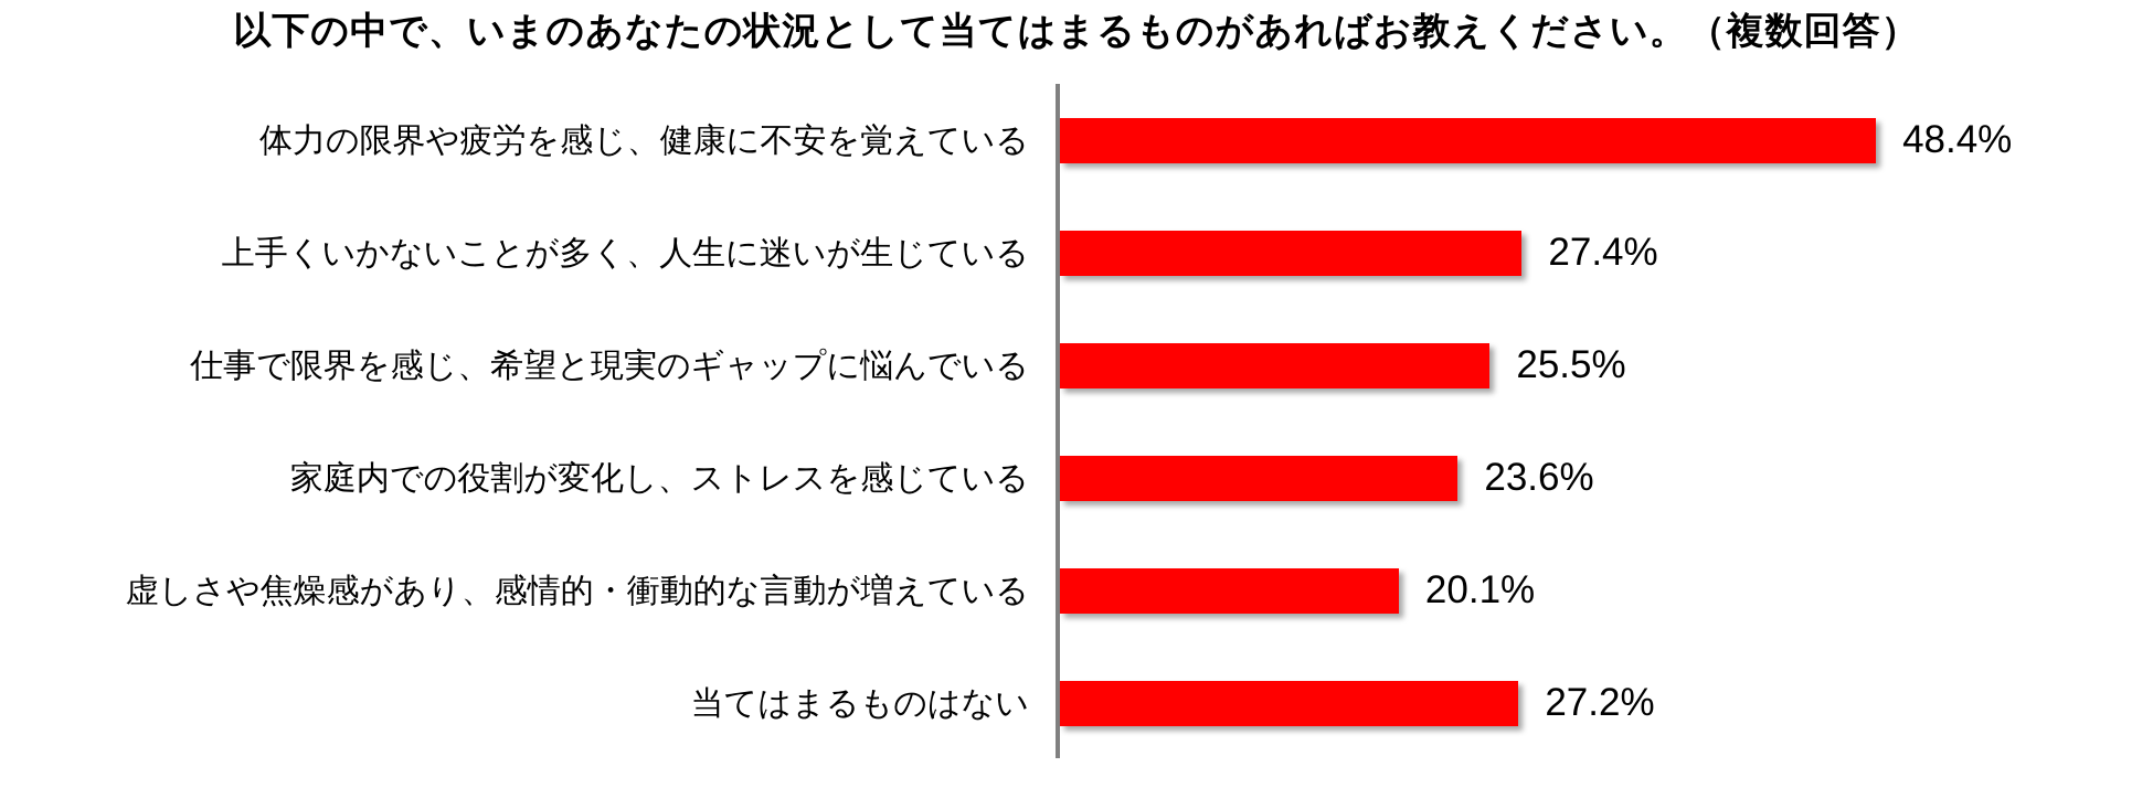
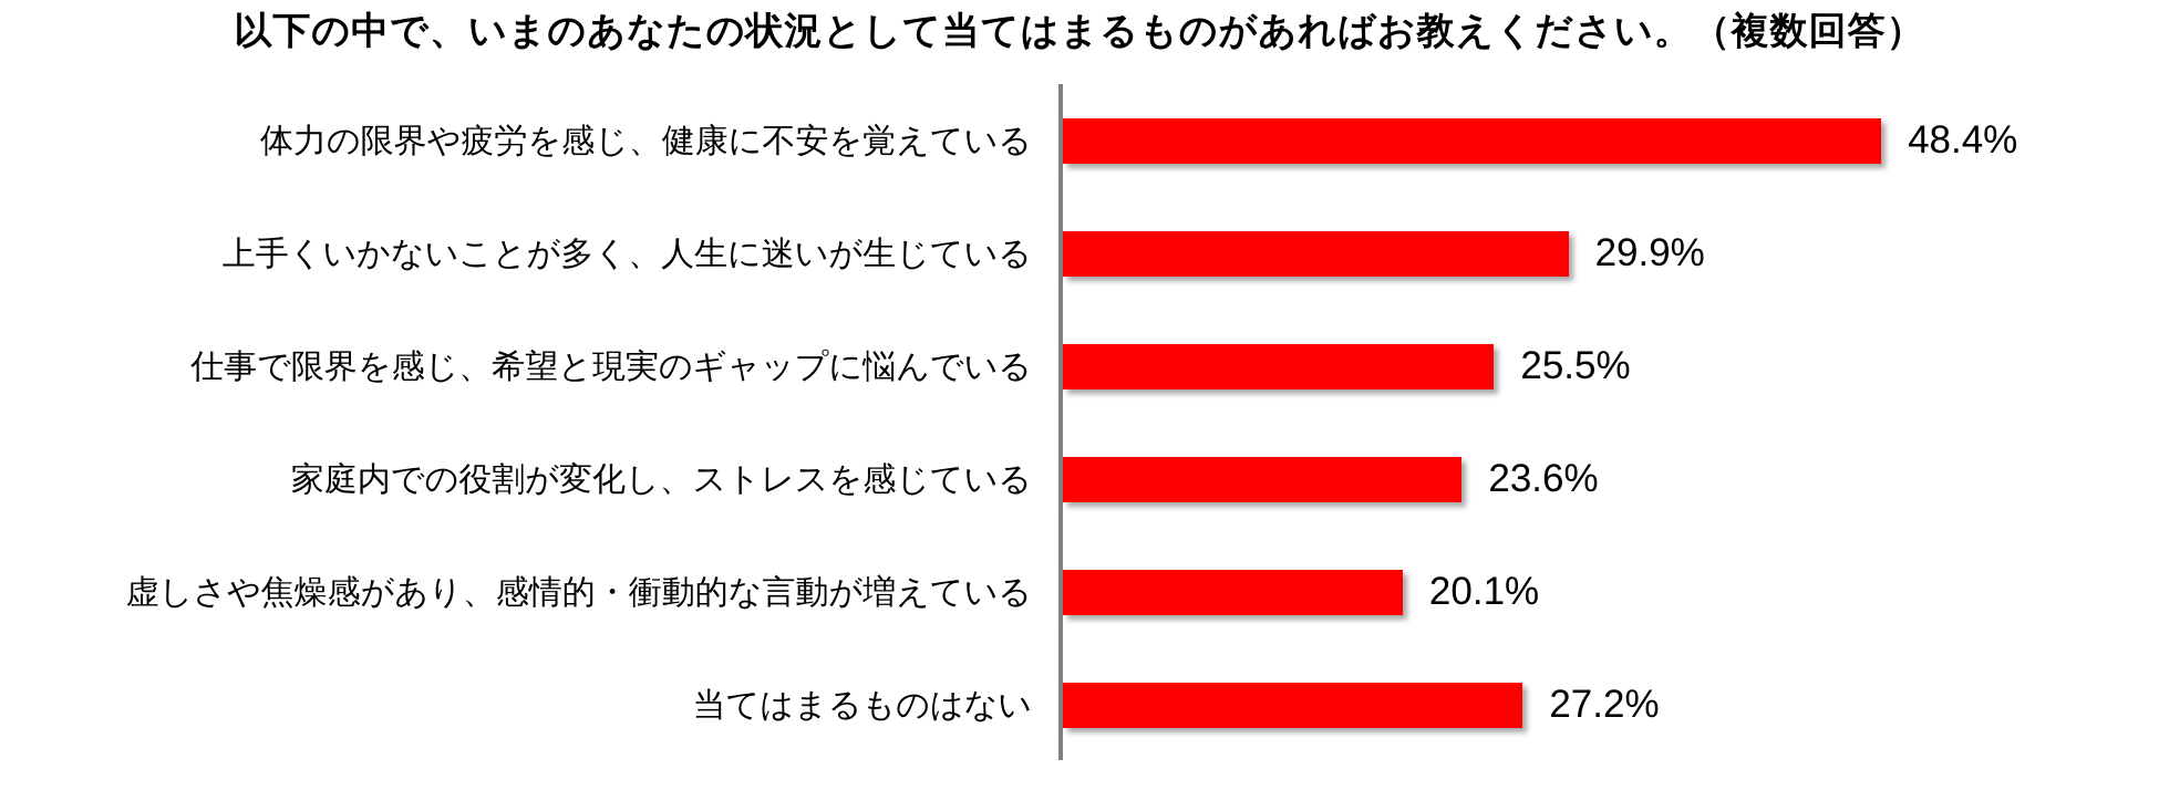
上手くいかないことが多く、人生に迷いが生じている: 27.4% -> 29.9%
